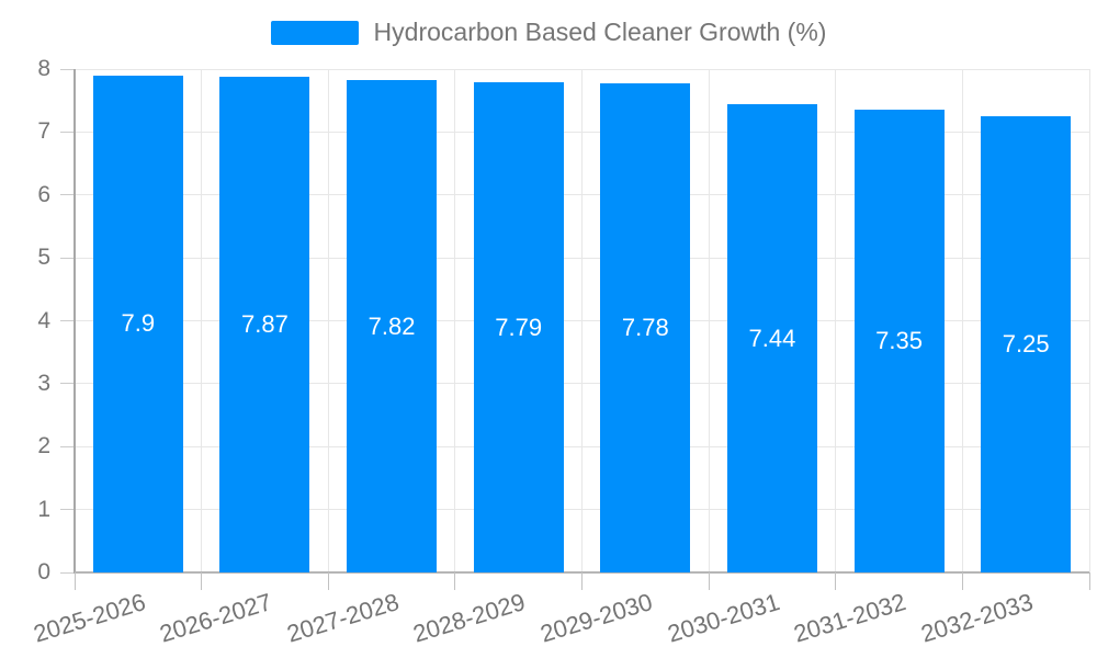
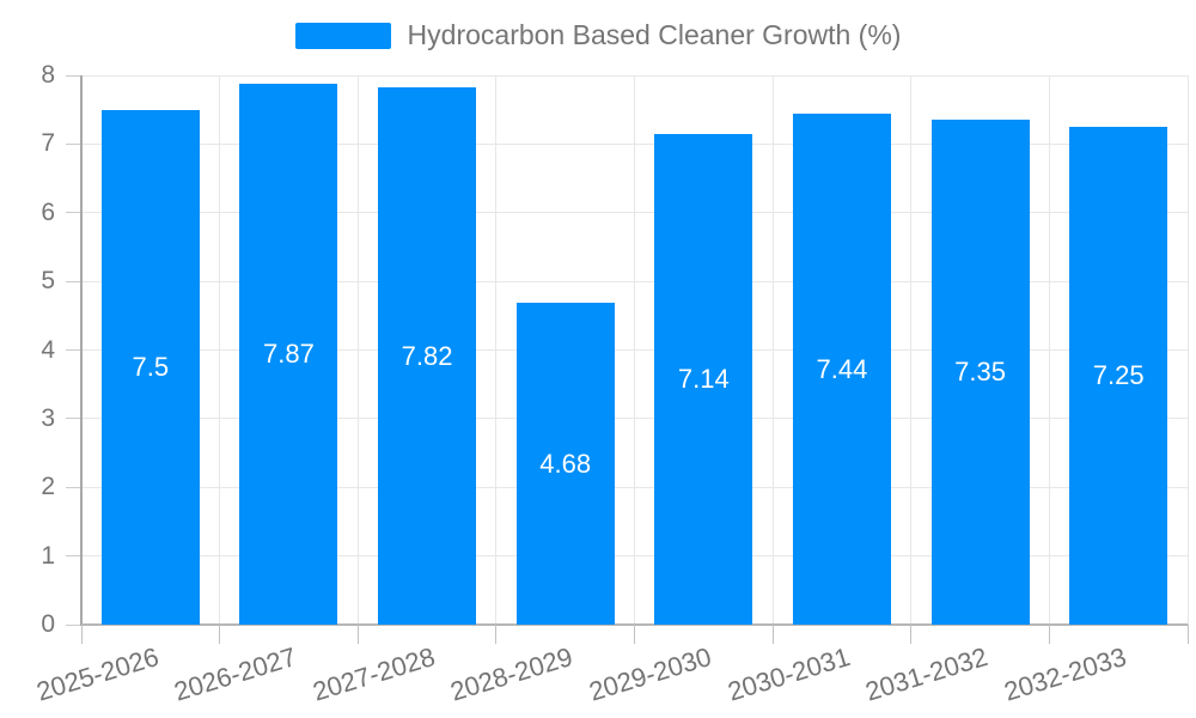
2025-2026: 7.9 -> 7.5
2028-2029: 7.79 -> 4.68
2029-2030: 7.78 -> 7.14
